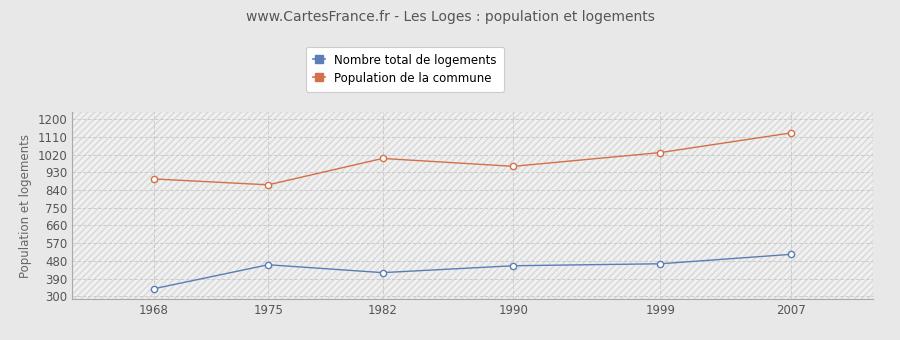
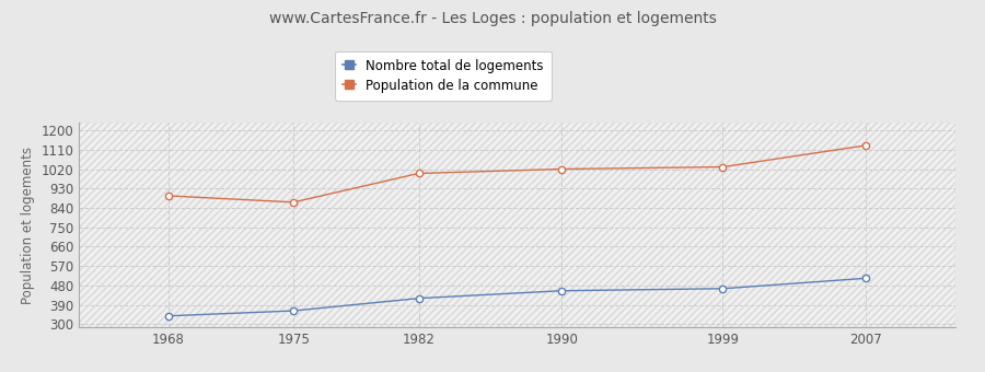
Nombre total de logements/1975: 460 -> 360
Population de la commune/1990: 960 -> 1020
